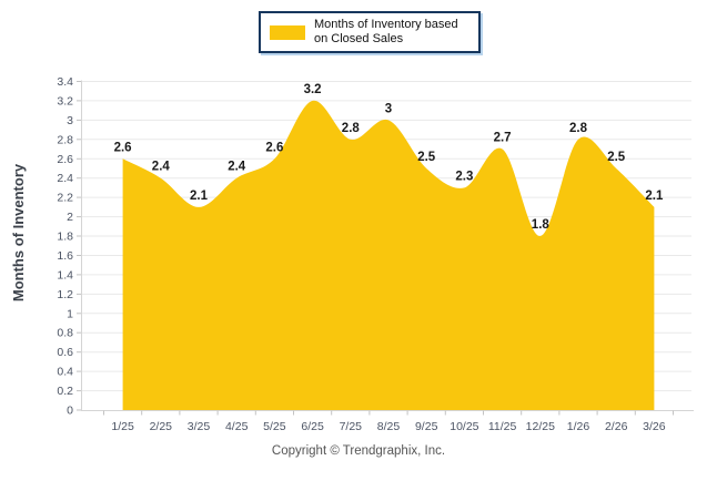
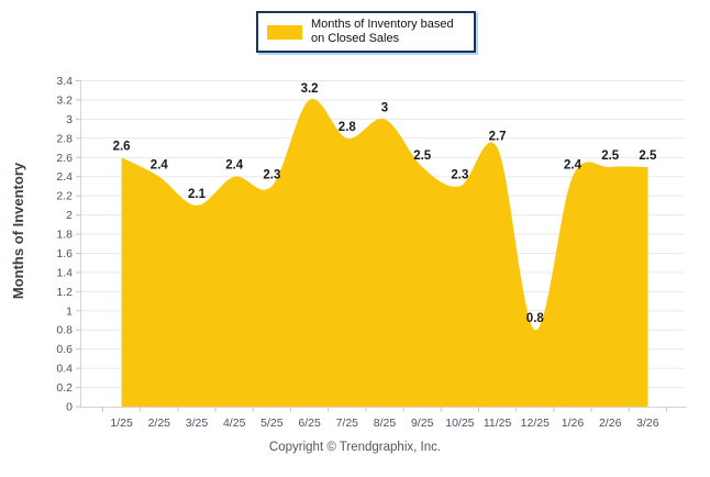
5/25: 2.6 -> 2.3
12/25: 1.8 -> 0.8
1/26: 2.8 -> 2.4
3/26: 2.1 -> 2.5
